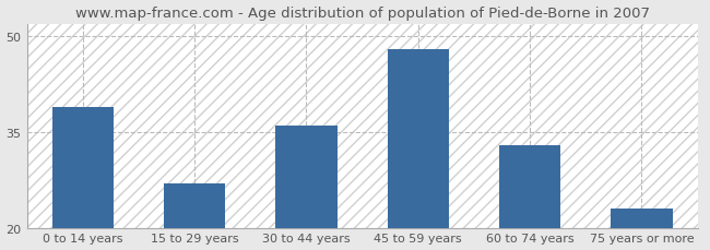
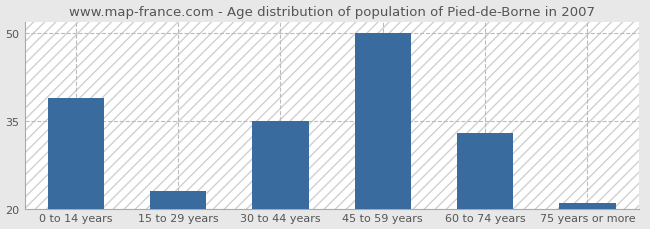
15 to 29 years: 27 -> 23
30 to 44 years: 36 -> 35
45 to 59 years: 48 -> 50
75 years or more: 23 -> 21
